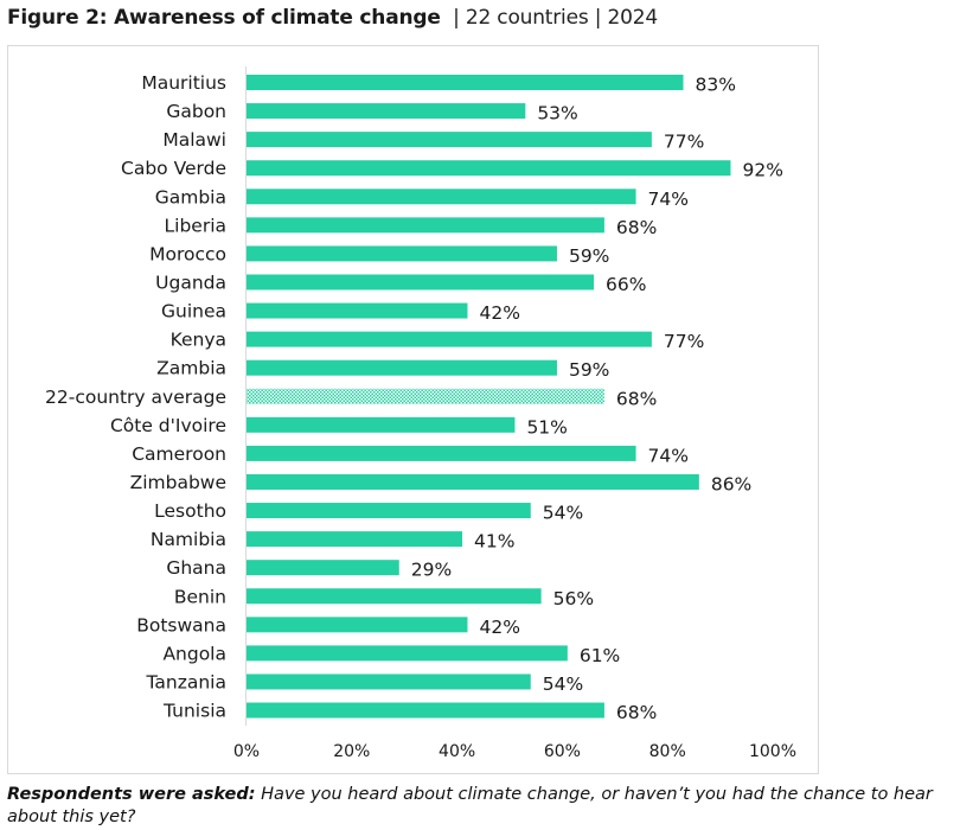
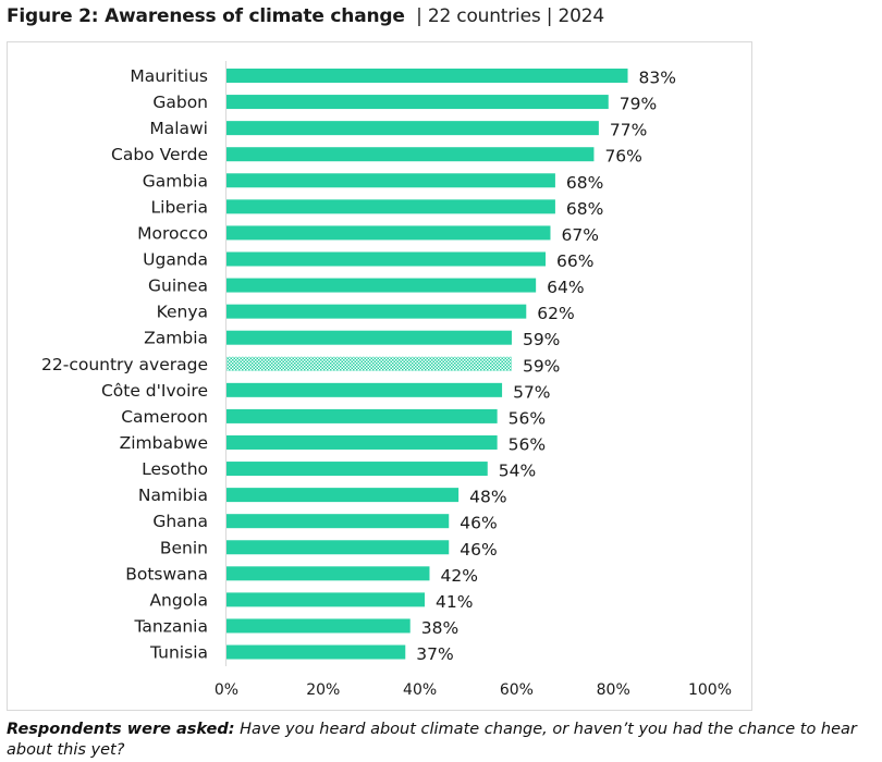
Gabon: 53% -> 79%
Cabo Verde: 92% -> 76%
Gambia: 74% -> 68%
Morocco: 59% -> 67%
Guinea: 42% -> 64%
Kenya: 77% -> 62%
22-country average: 68% -> 59%
Côte d'Ivoire: 51% -> 57%
Cameroon: 74% -> 56%
Zimbabwe: 86% -> 56%
Namibia: 41% -> 48%
Ghana: 29% -> 46%
Benin: 56% -> 46%
Angola: 61% -> 41%
Tanzania: 54% -> 38%
Tunisia: 68% -> 37%
